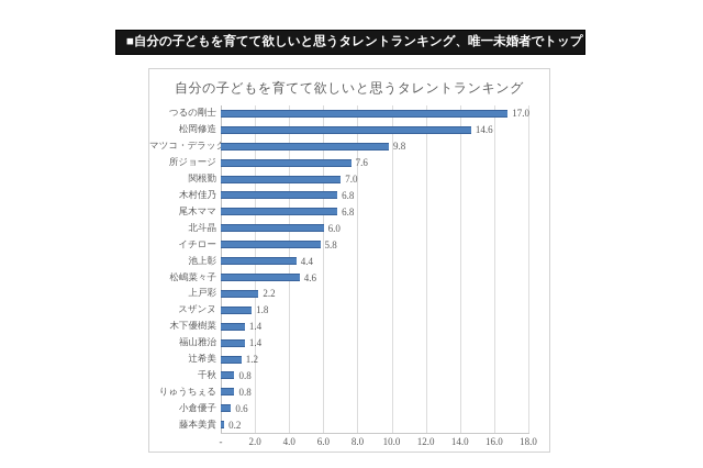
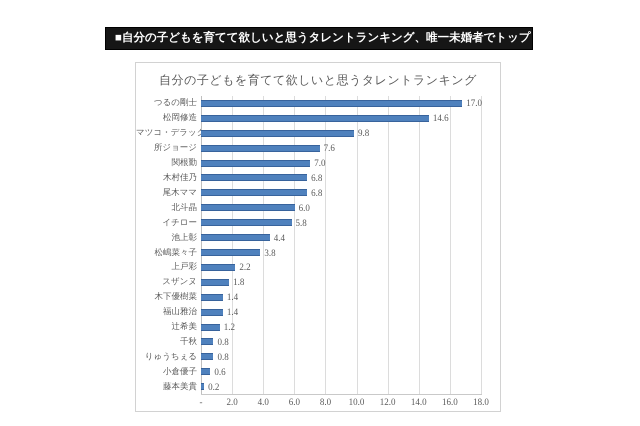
松嶋菜々子: 4.6 -> 3.8
